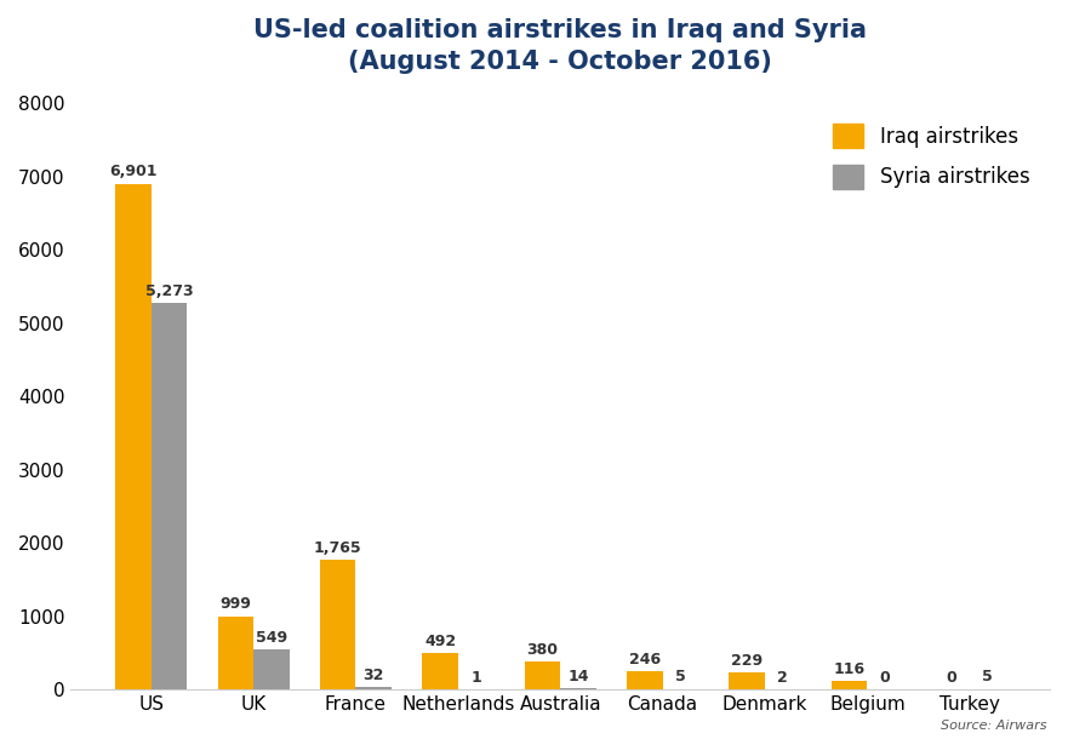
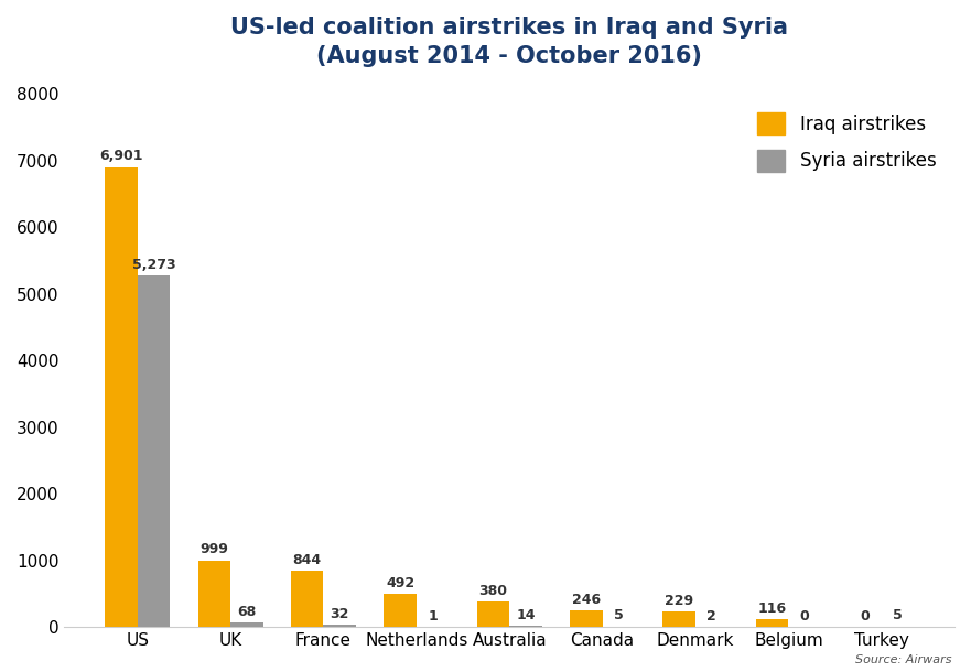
Syria airstrikes/UK: 549 -> 68
Iraq airstrikes/France: 1,765 -> 844
